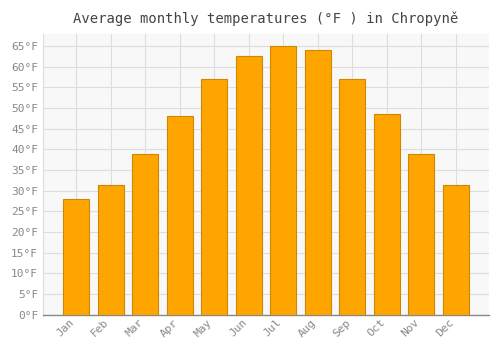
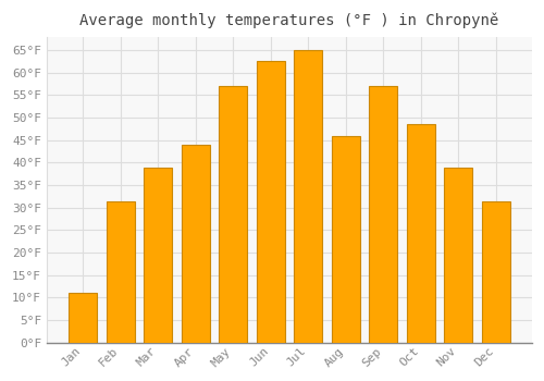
Jan: 28.0°F -> 11.0°F
Apr: 48.0°F -> 44.0°F
Aug: 64.0°F -> 46.0°F
